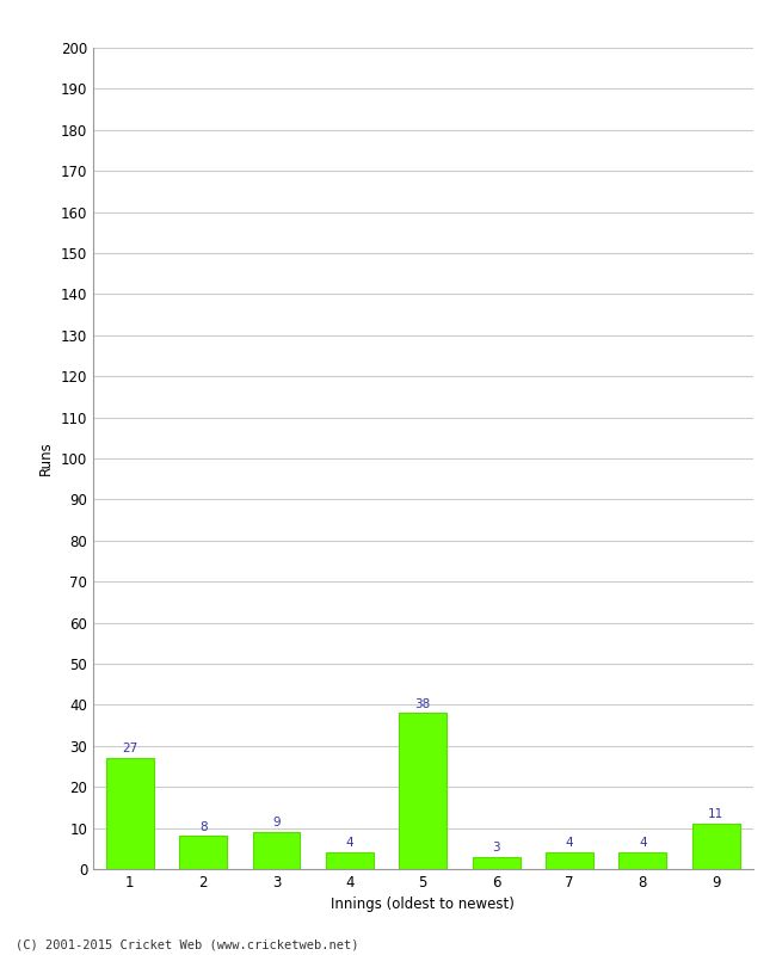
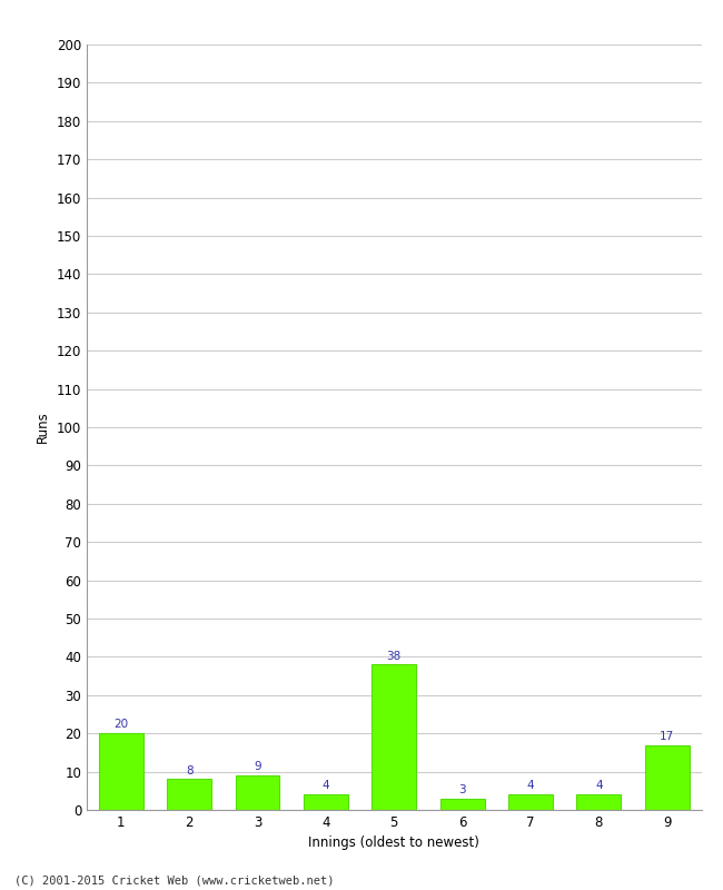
1: 27 -> 20
9: 11 -> 17
